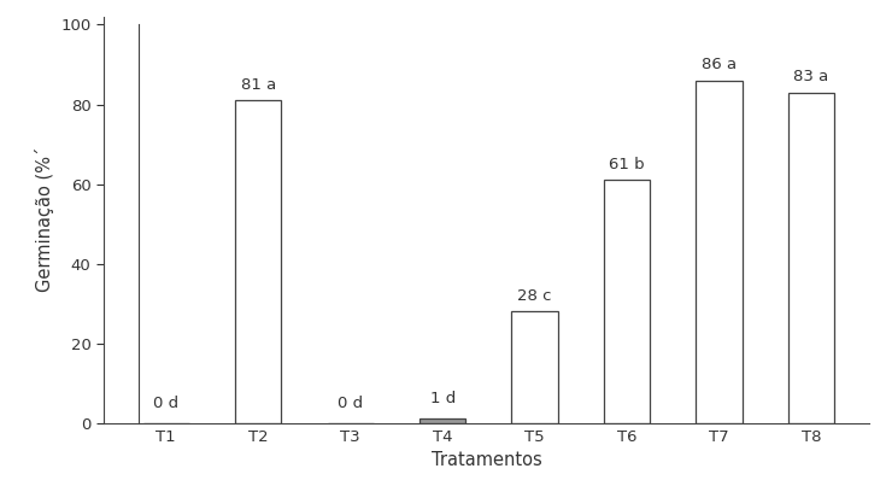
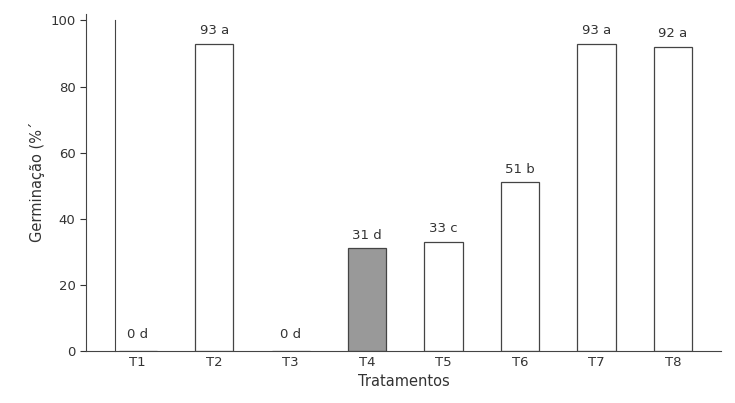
T2: 81 -> 93
T4: 1 -> 31
T5: 28 -> 33
T6: 61 -> 51
T7: 86 -> 93
T8: 83 -> 92
